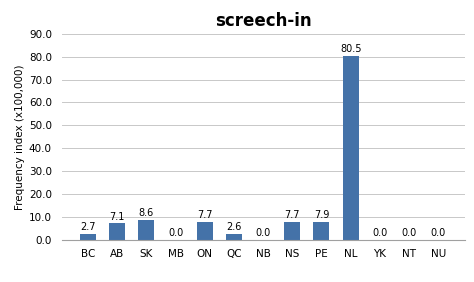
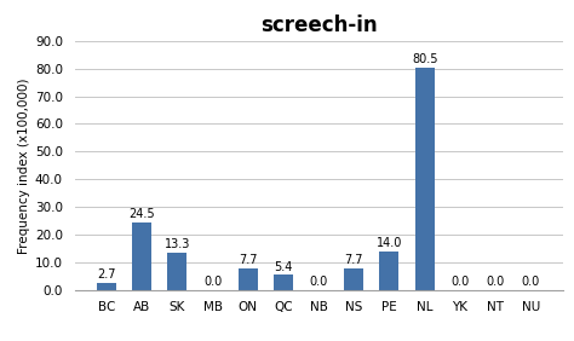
AB: 7.1 -> 24.5
SK: 8.6 -> 13.3
QC: 2.6 -> 5.4
PE: 7.9 -> 14.0
